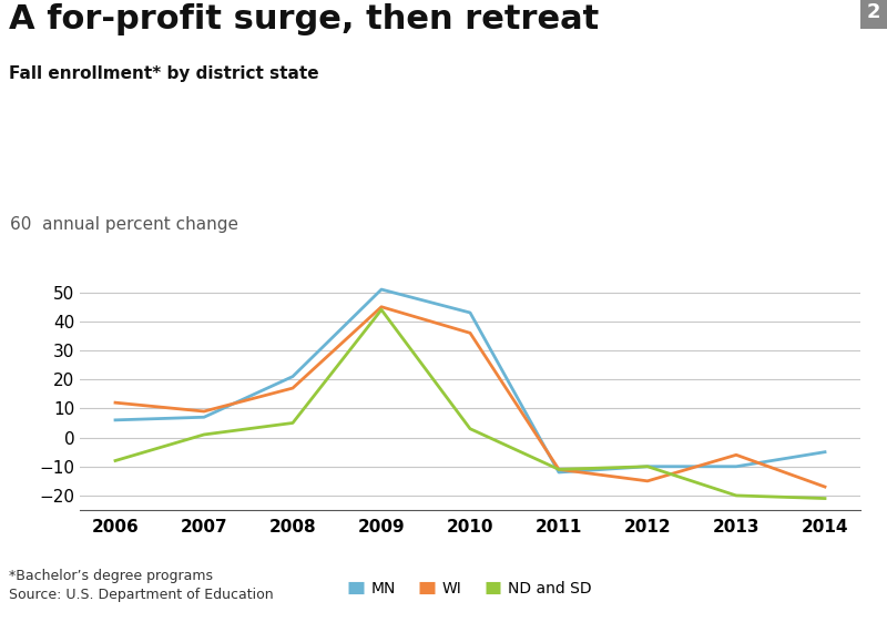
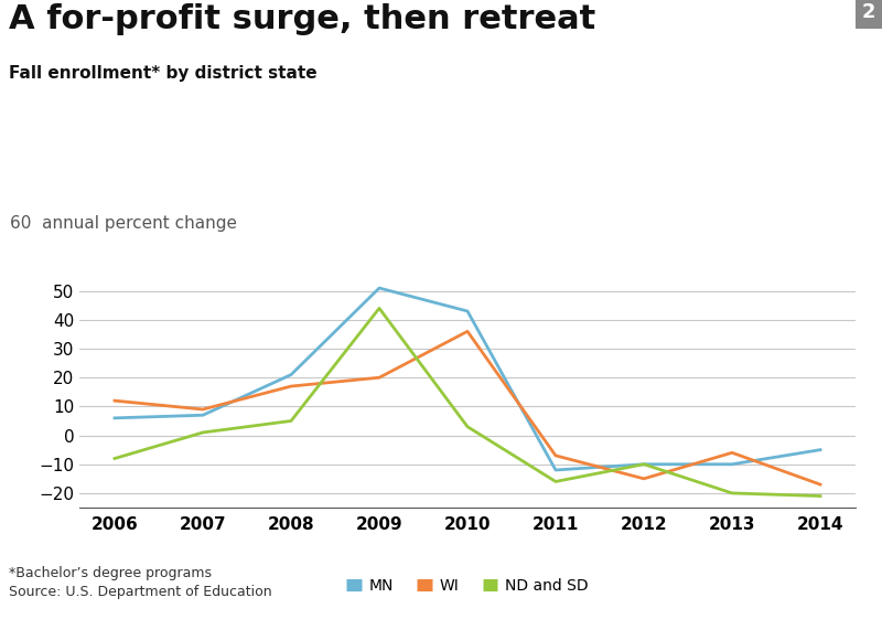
WI/2009: 45 -> 20
WI/2011: -11 -> -7
ND and SD/2011: -11 -> -16
